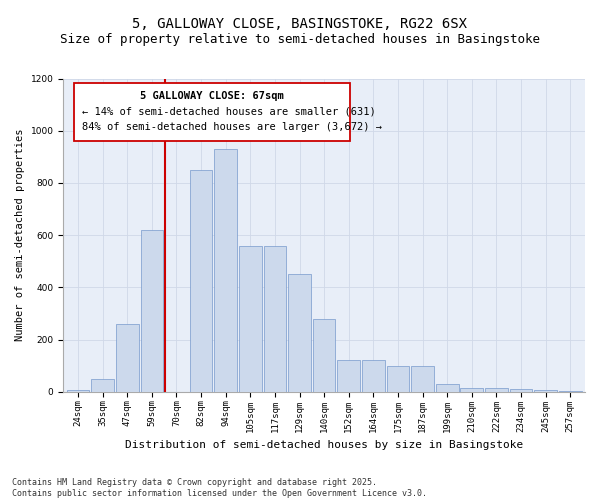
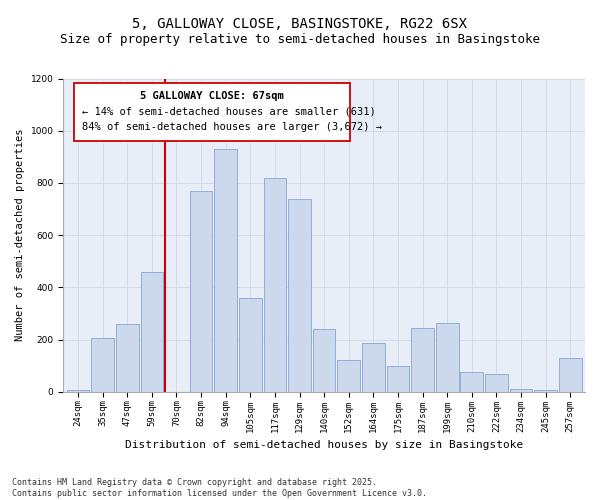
35sqm: 50 -> 205
59sqm: 620 -> 460
82sqm: 850 -> 770
105sqm: 560 -> 360
117sqm: 560 -> 820
129sqm: 450 -> 740
140sqm: 280 -> 240
164sqm: 120 -> 185
187sqm: 100 -> 245
199sqm: 30 -> 265
210sqm: 15 -> 75
222sqm: 15 -> 70
257sqm: 3 -> 130
